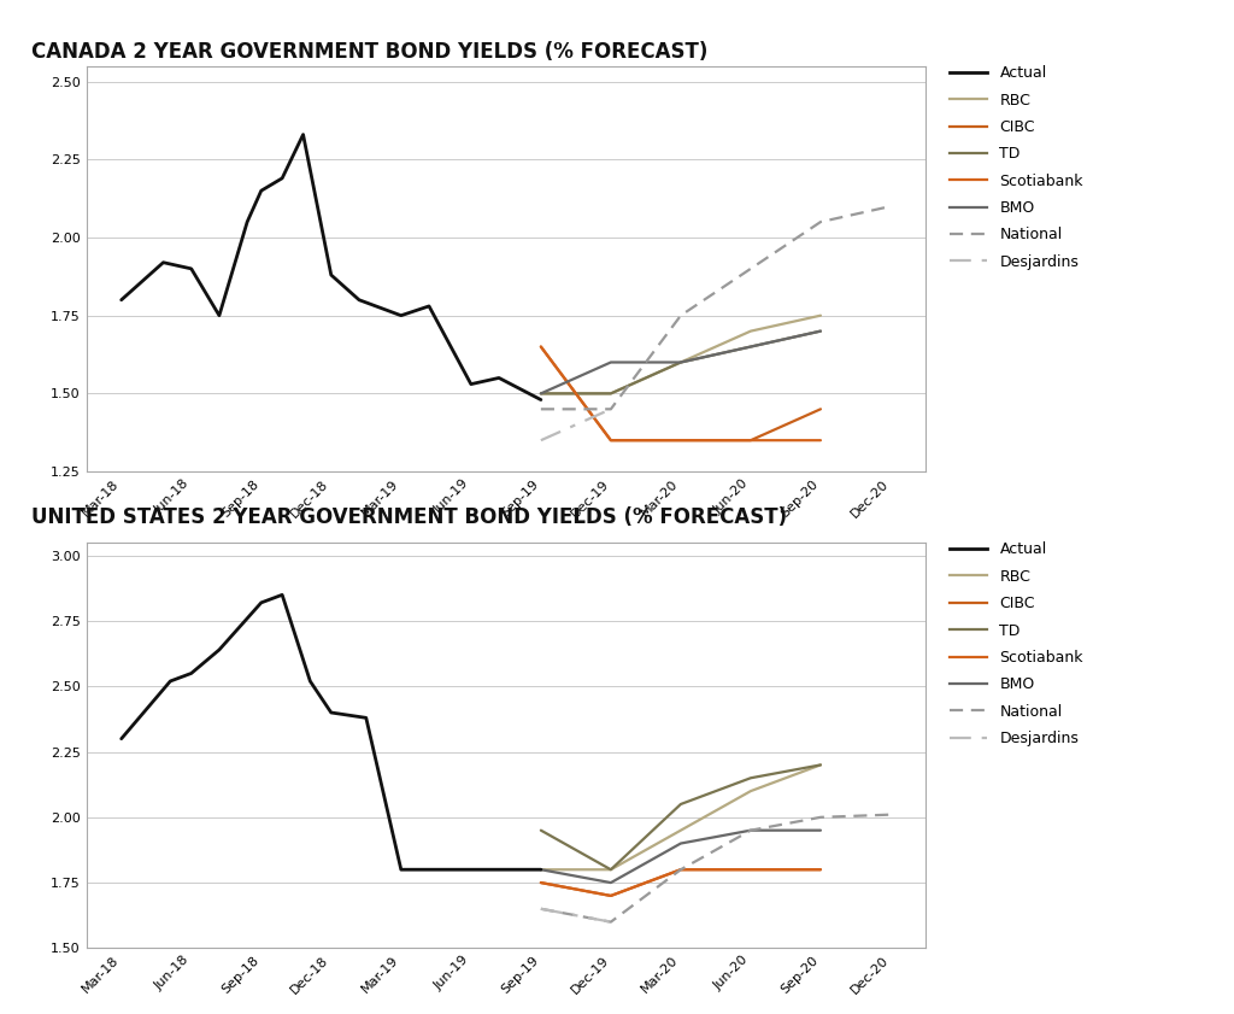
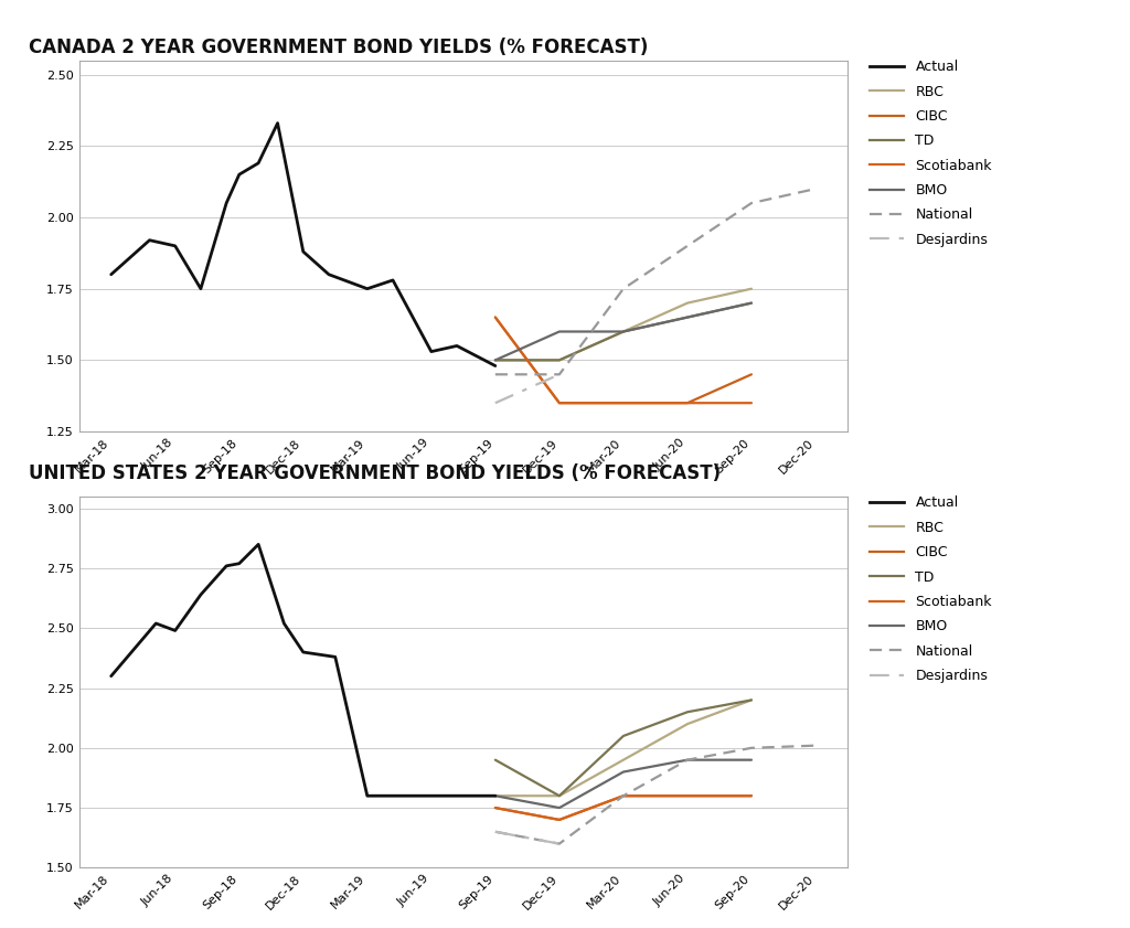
Actual/Jun-18: 2.55 -> 2.49
Actual/Sep-18: 2.82 -> 2.77
